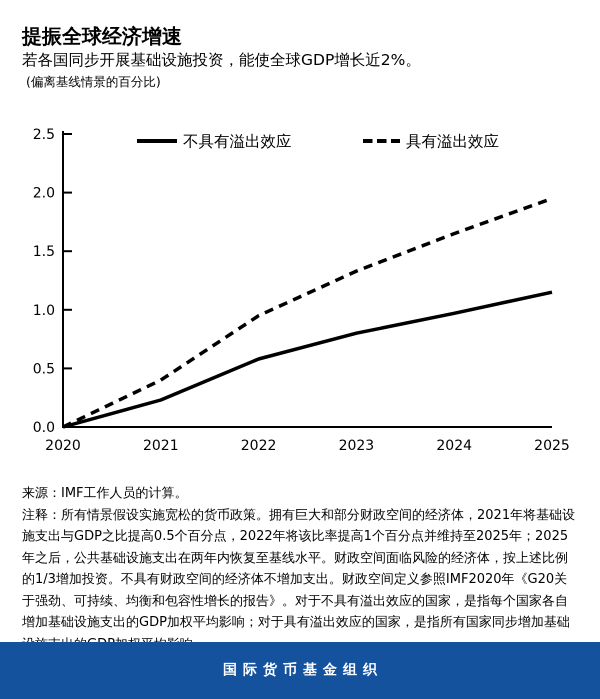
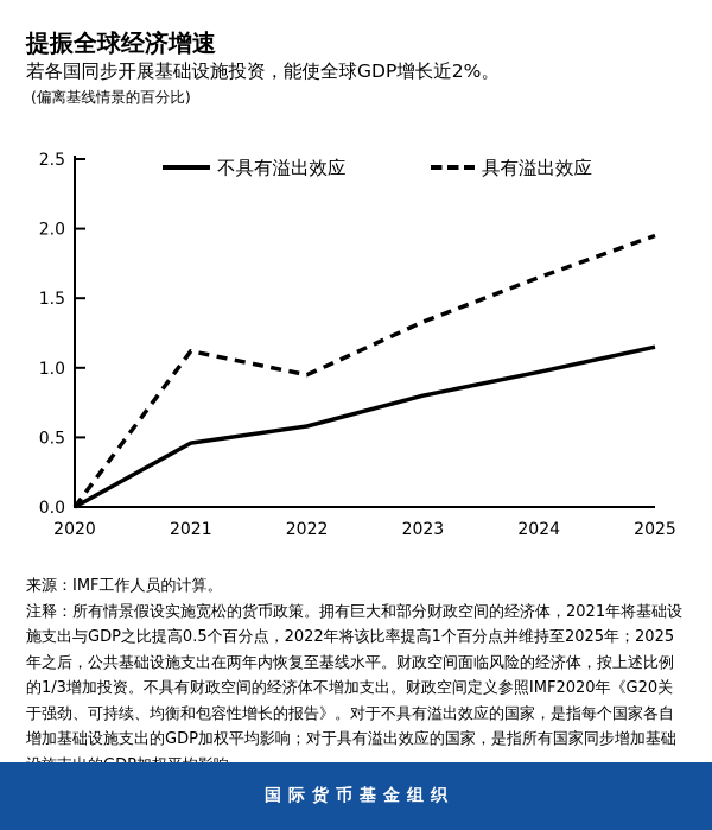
不具有溢出效应/2021: 0.23 -> 0.46
具有溢出效应/2021: 0.40 -> 1.12
